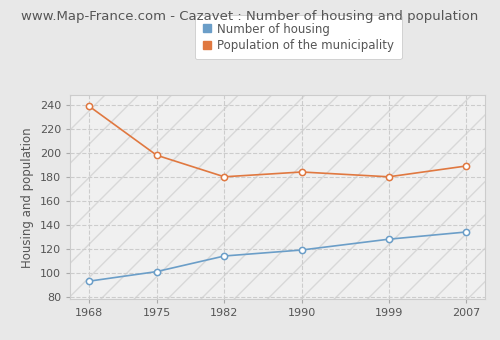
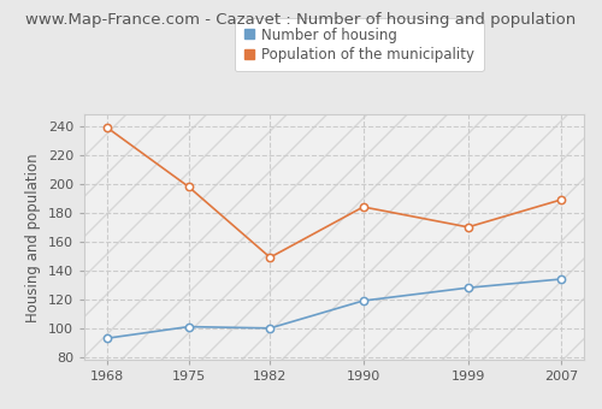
Number of housing/1982: 114 -> 100
Population of the municipality/1982: 180 -> 149
Population of the municipality/1999: 180 -> 170
